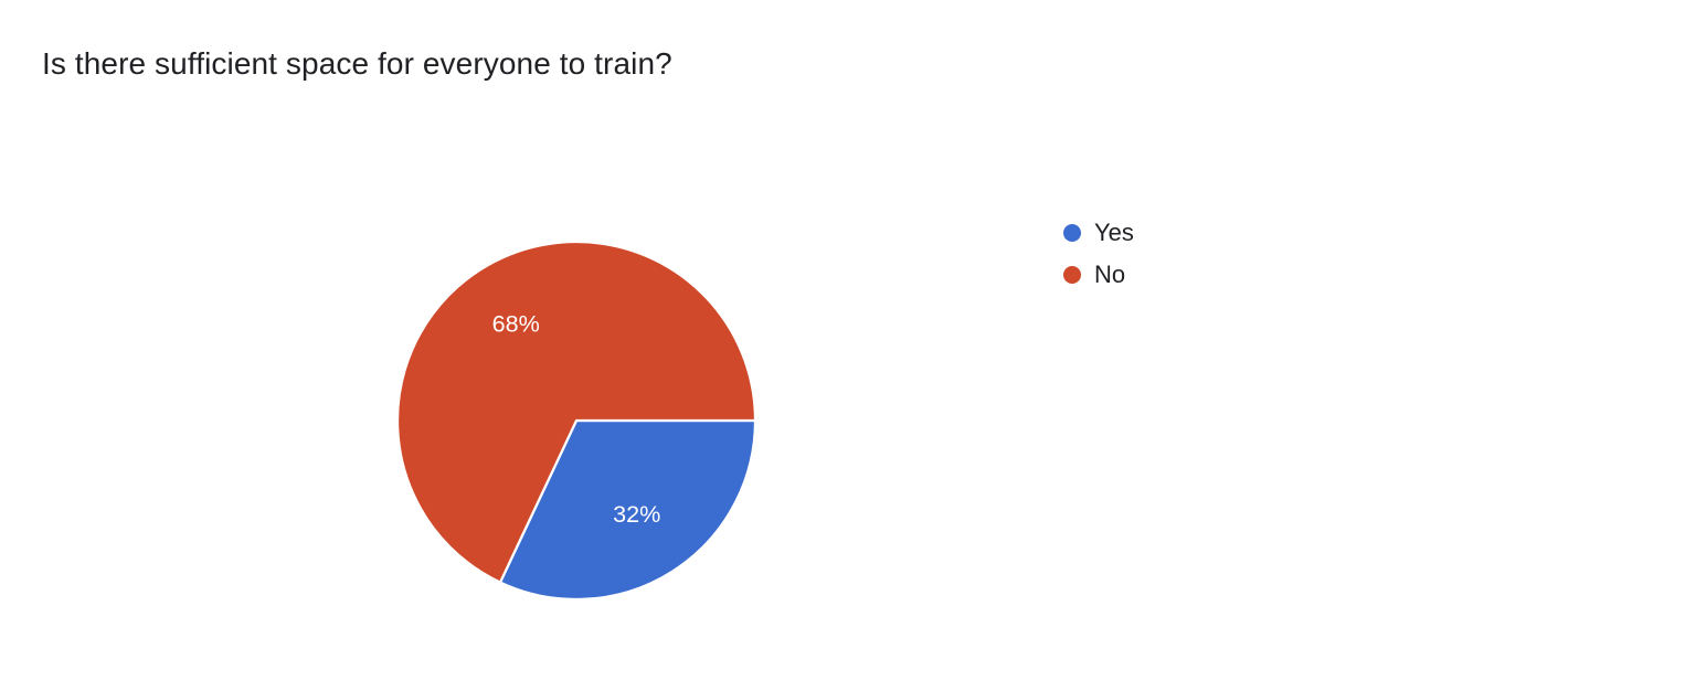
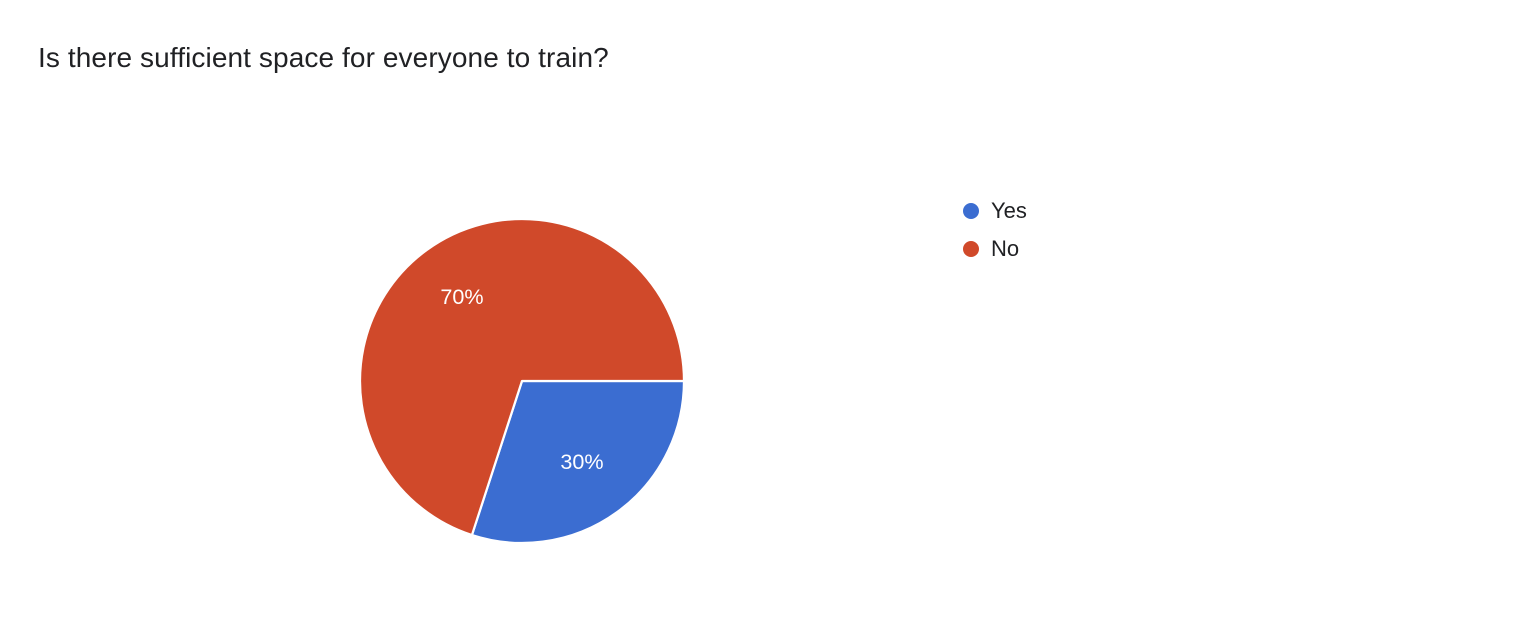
Yes: 32% -> 30%
No: 68% -> 70%
